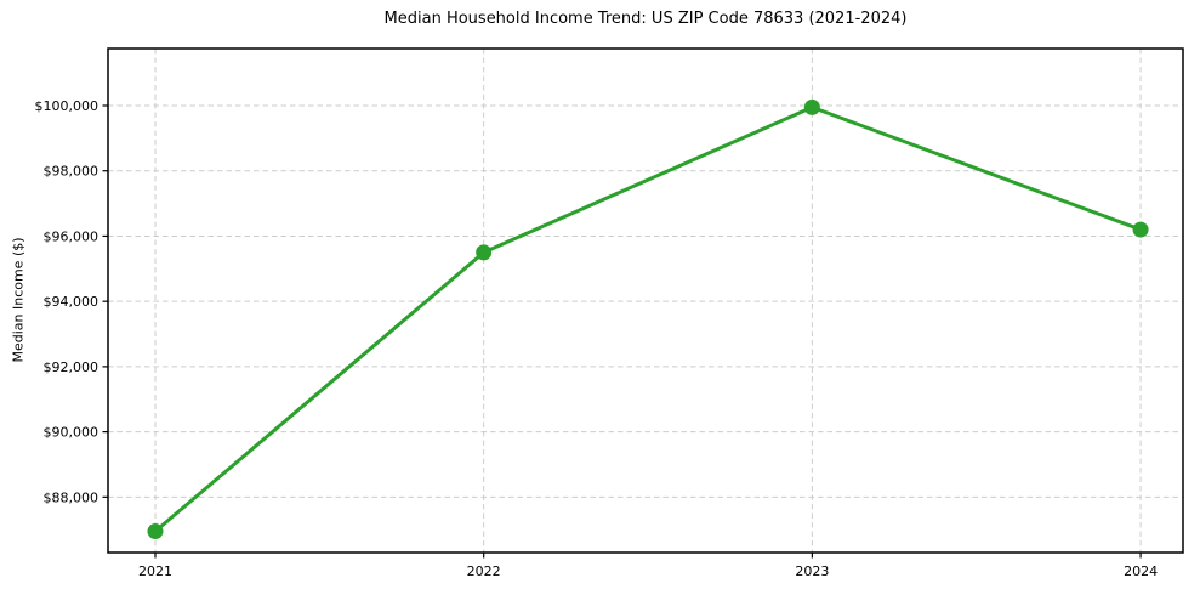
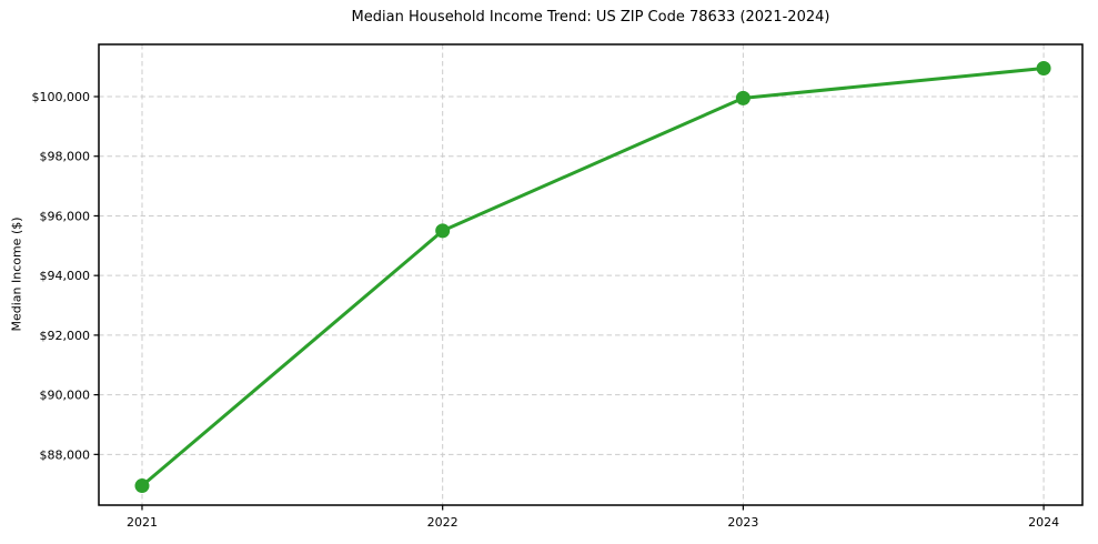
2024: $96200 -> $101000
